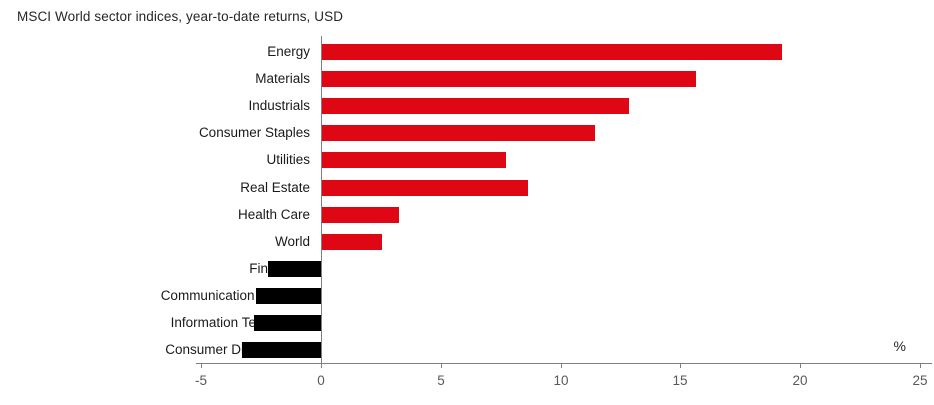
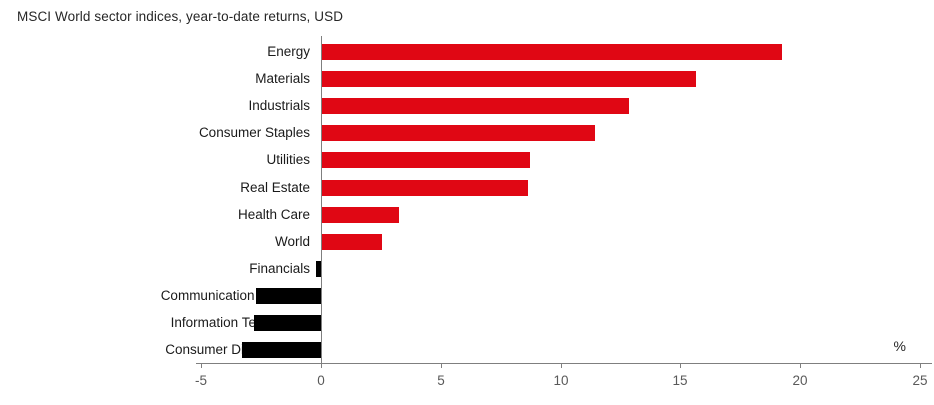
Utilities: 7.7 -> 8.7
Financials: -2.2 -> -0.2
